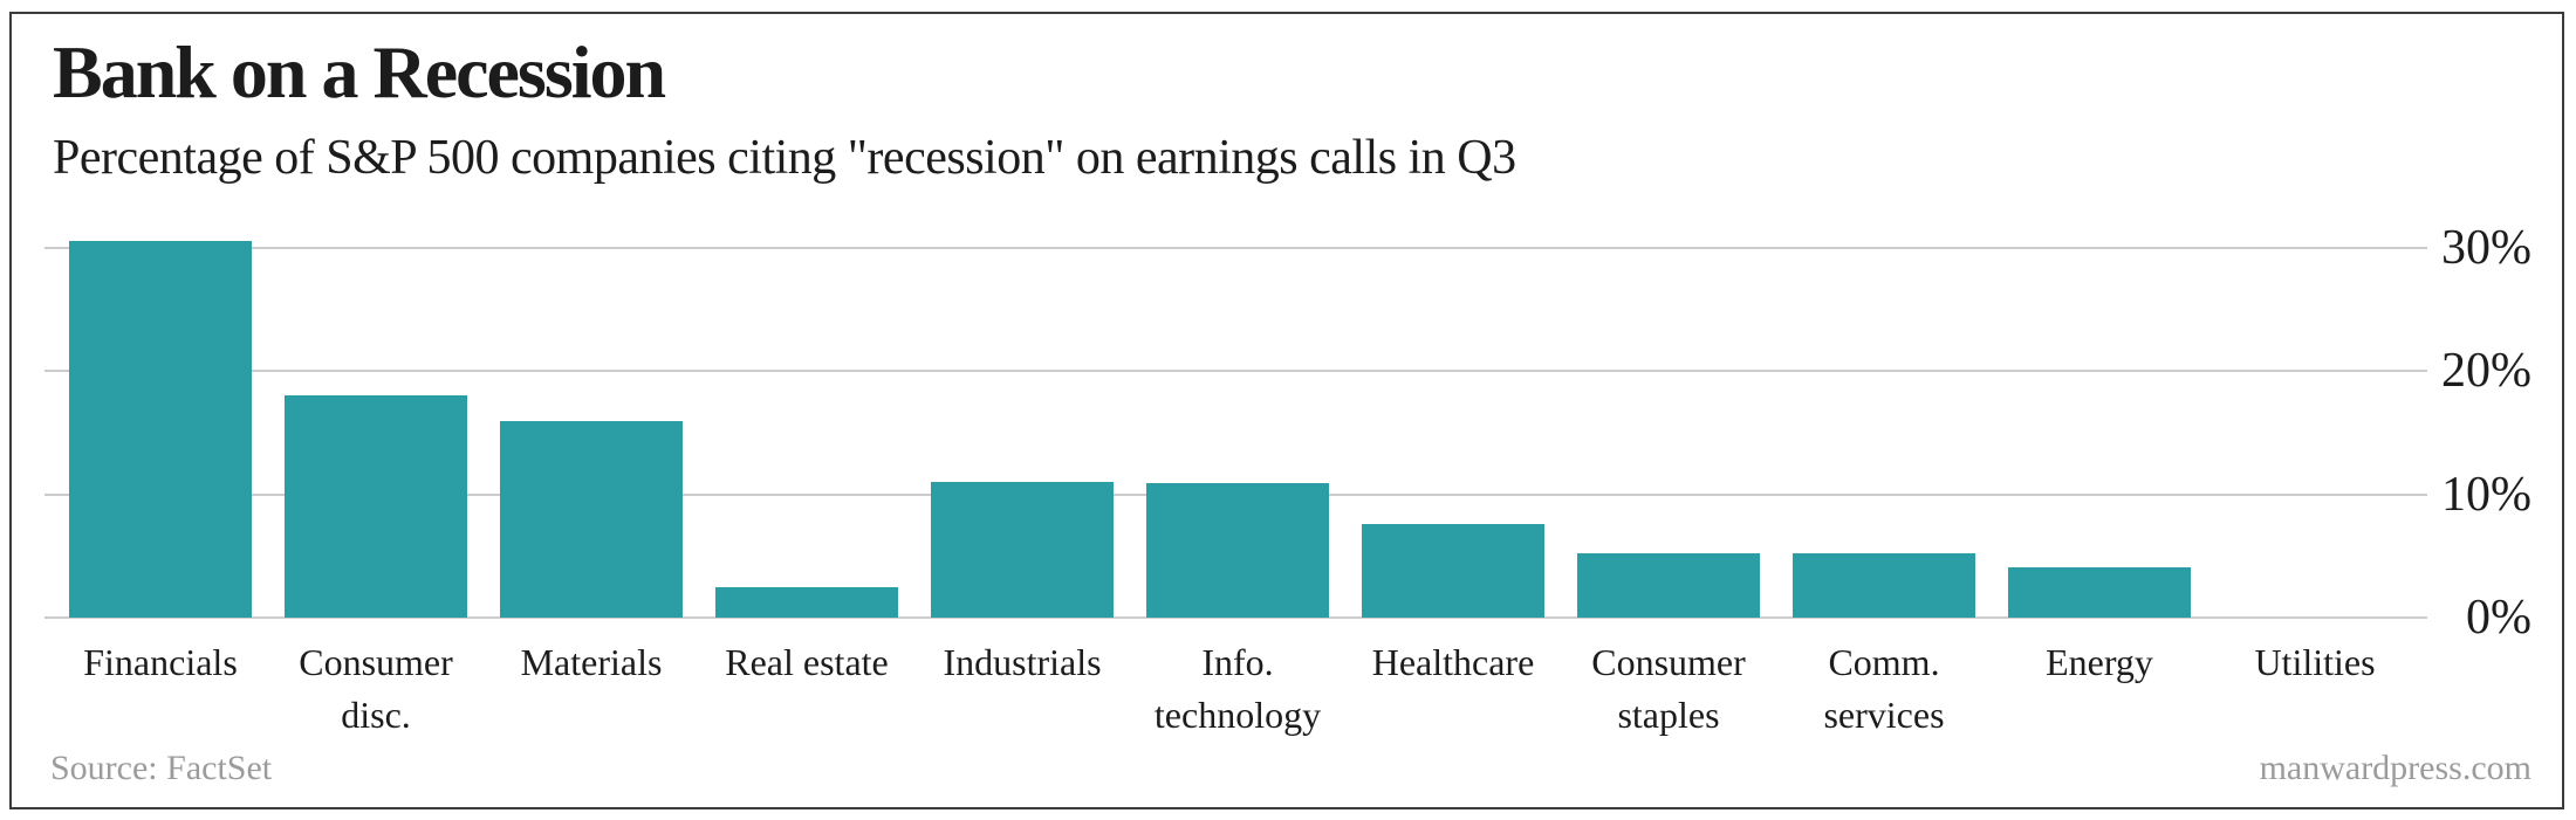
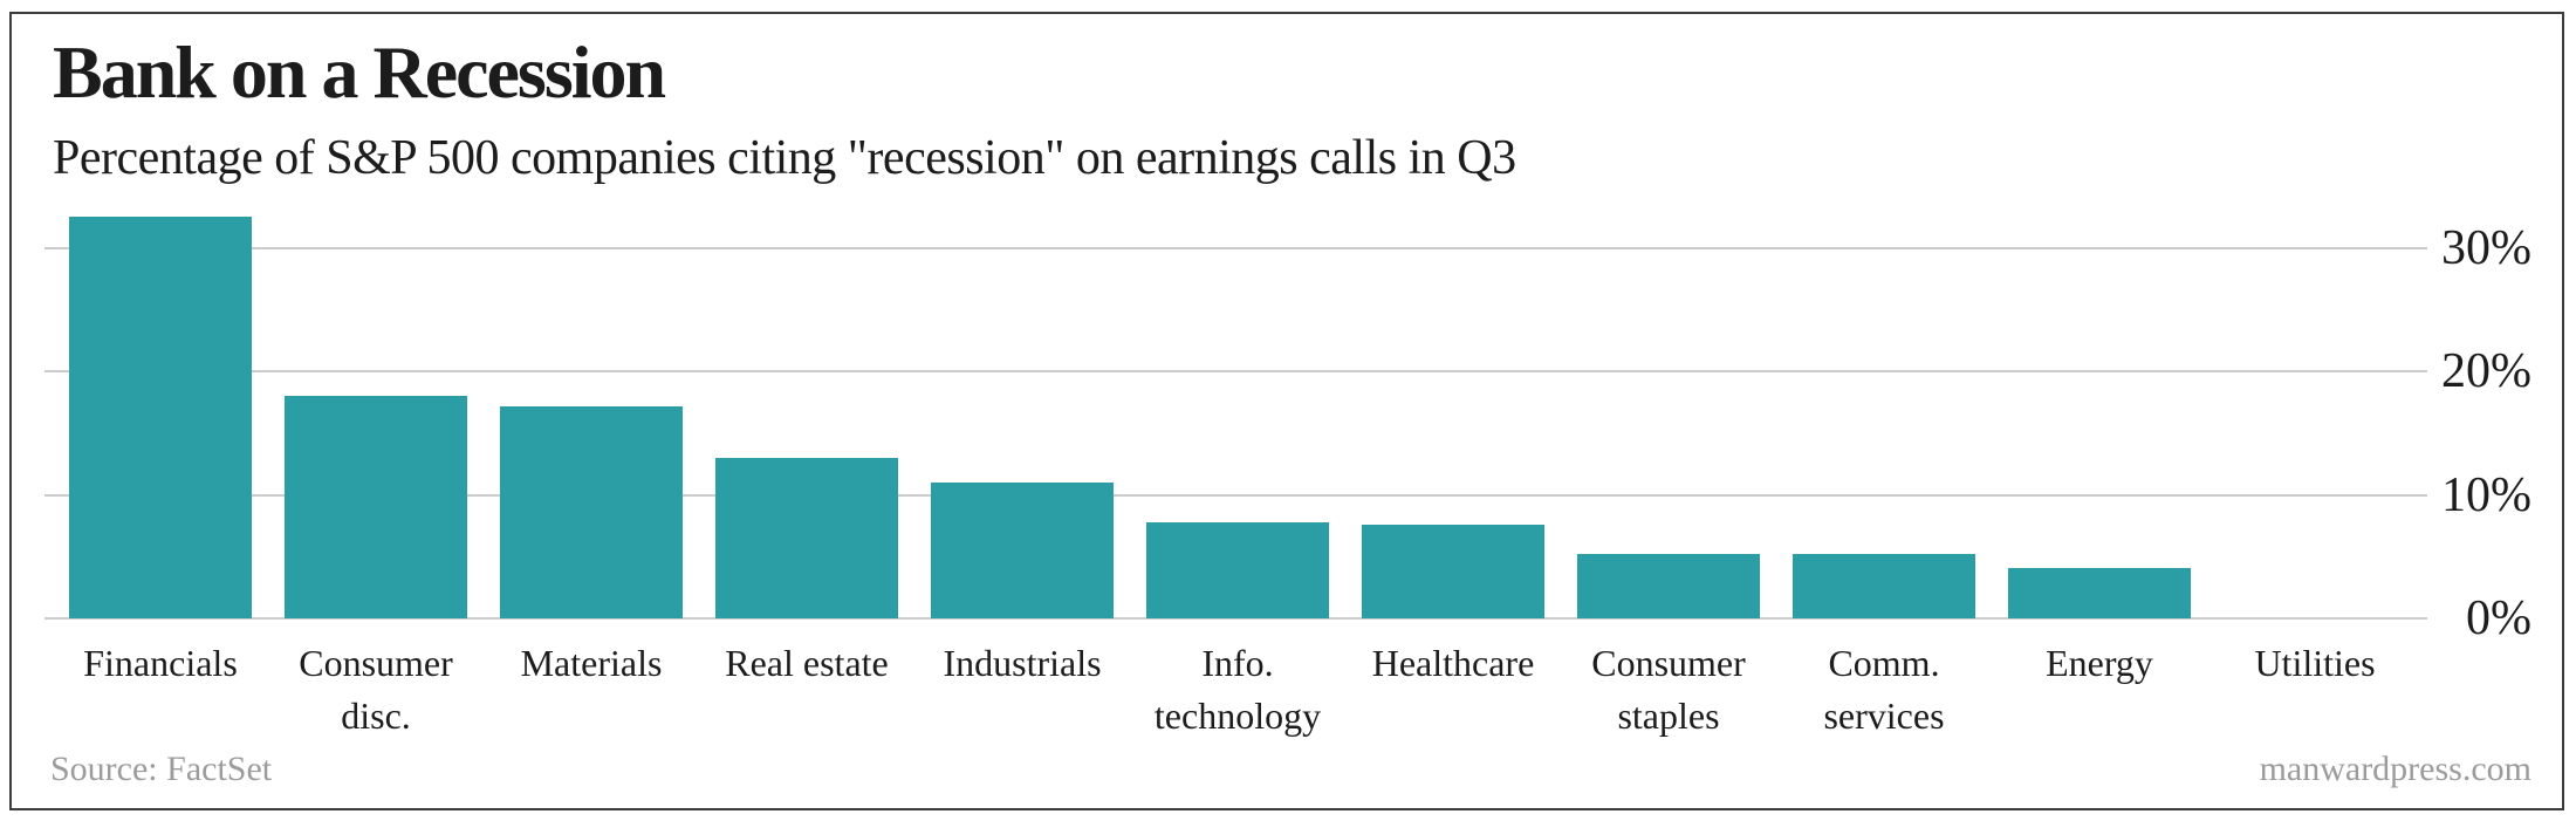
Financials: 30.5% -> 32.5%
Materials: 15.9% -> 17.2%
Real estate: 2.5% -> 13.0%
Info. technology: 10.9% -> 7.8%
